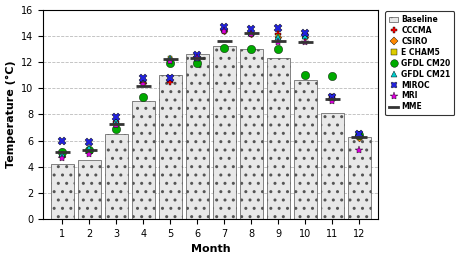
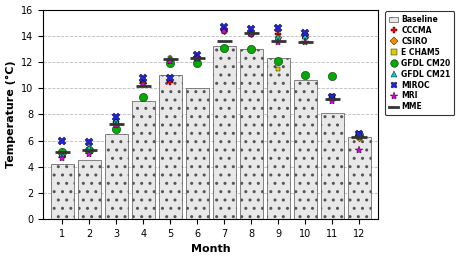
Baseline/6: 12.6 -> 10.0
E CHAM5/9: 14.0 -> 11.5
GFDL CM20/9: 13.0 -> 12.1
